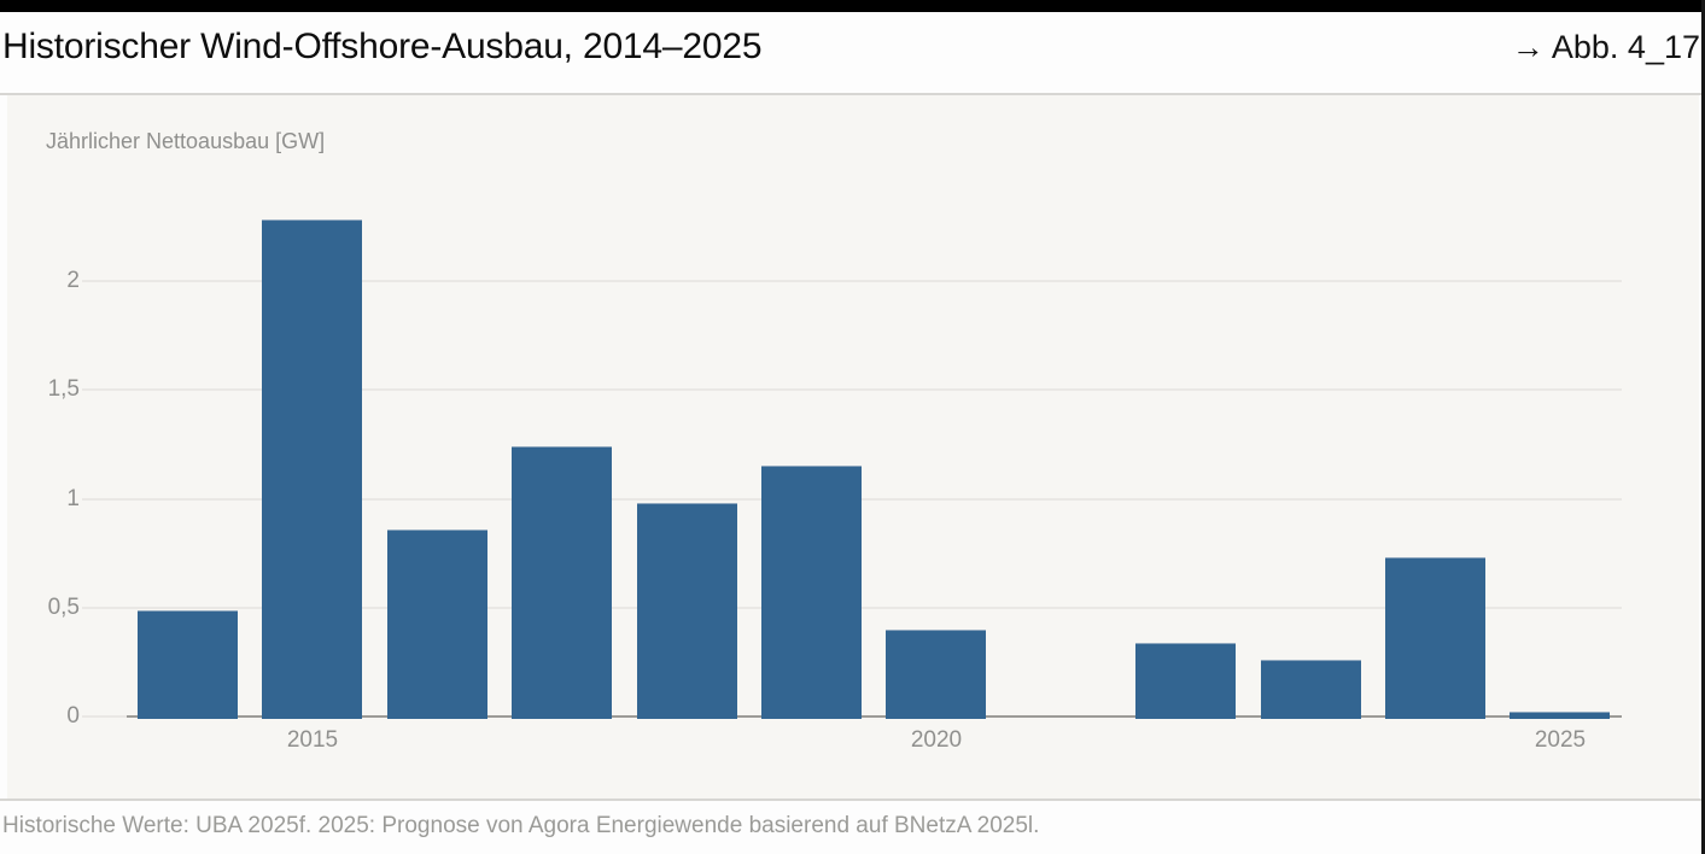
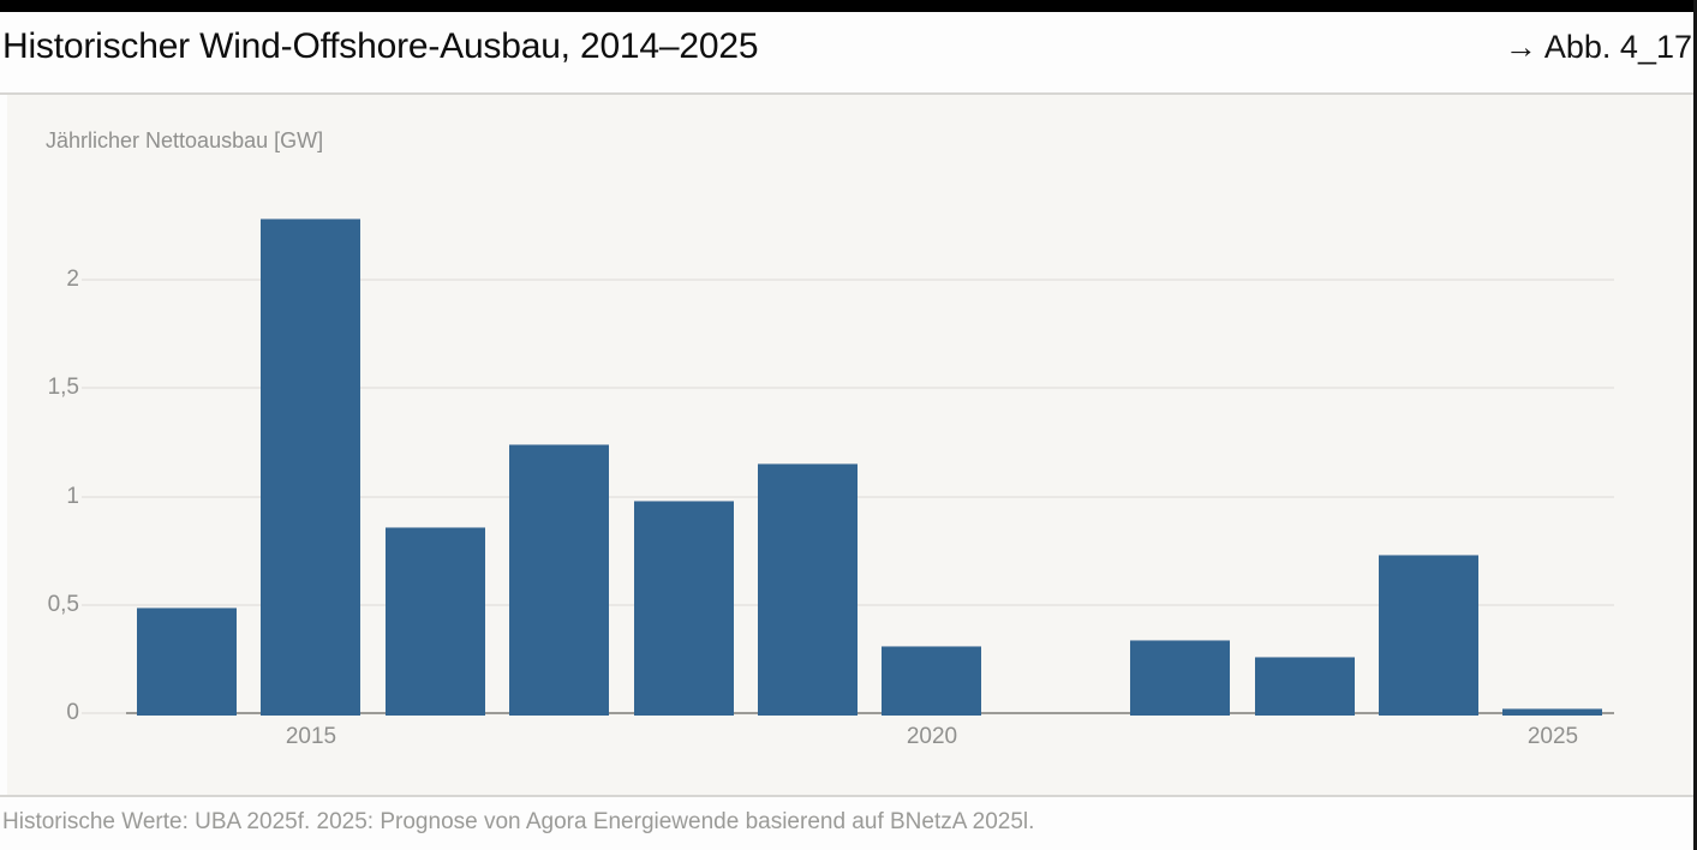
2020: 0.40 -> 0.31
